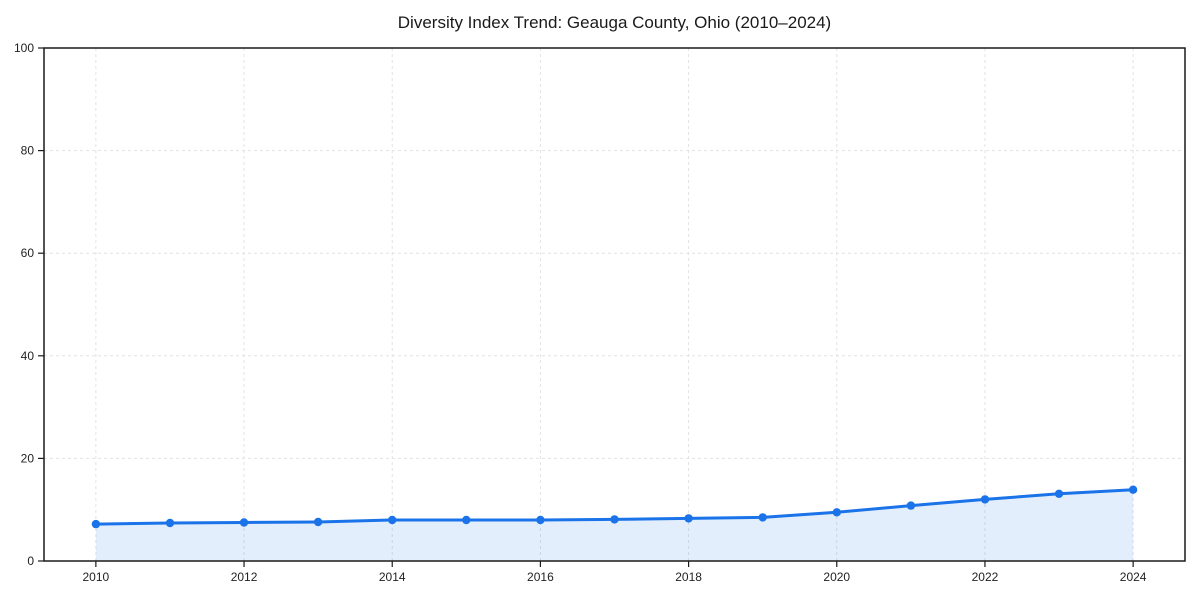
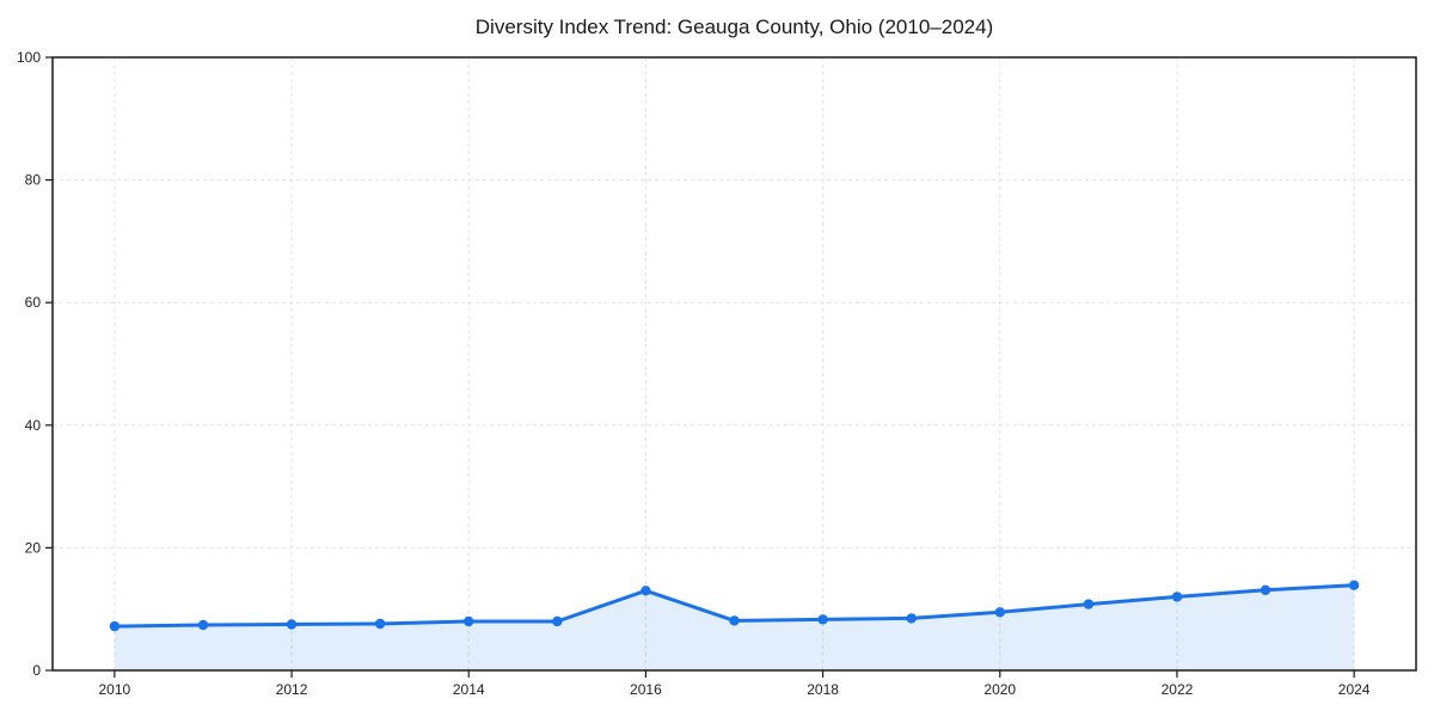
2016: 8 -> 13
